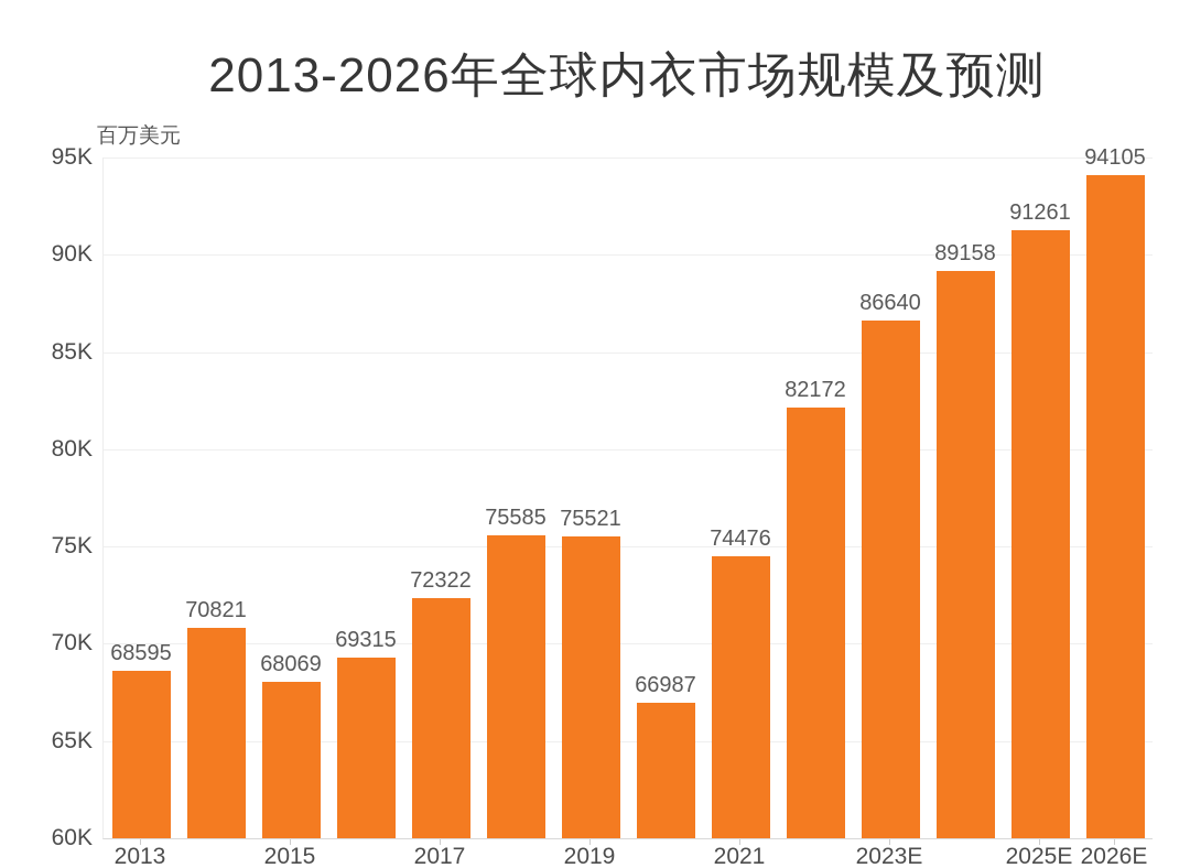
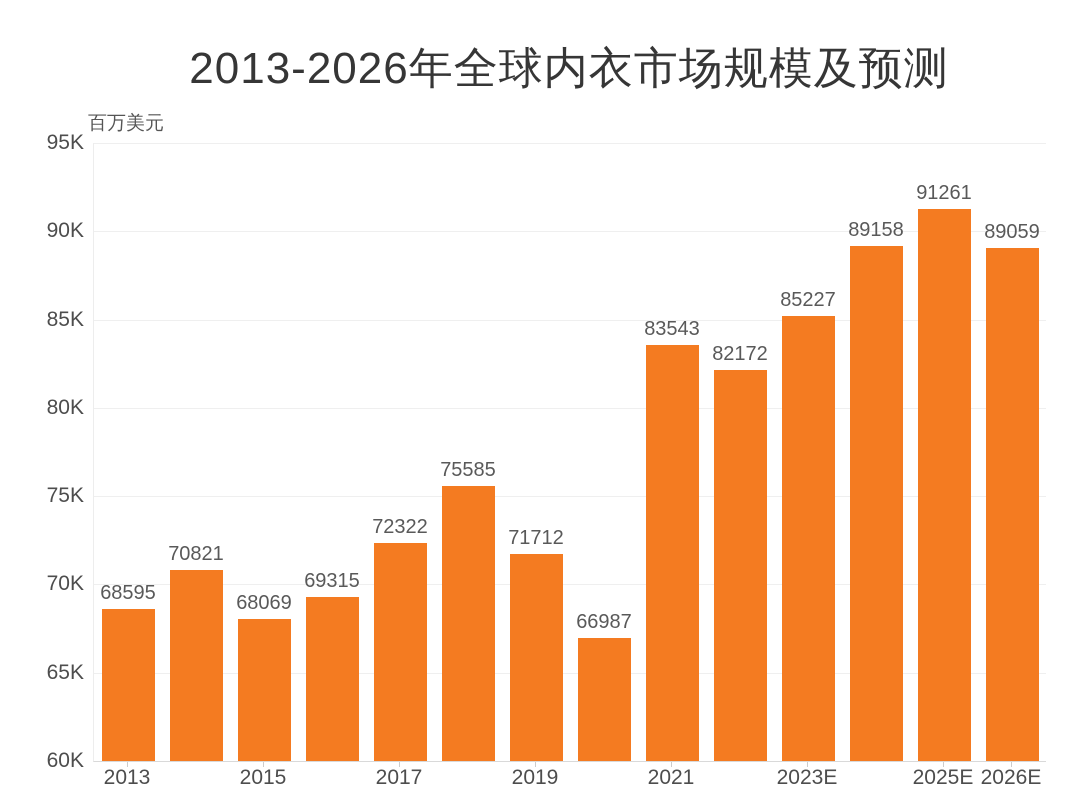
2019: 75521 -> 71712
2021: 74476 -> 83543
2023E: 86640 -> 85227
2026E: 94105 -> 89059
